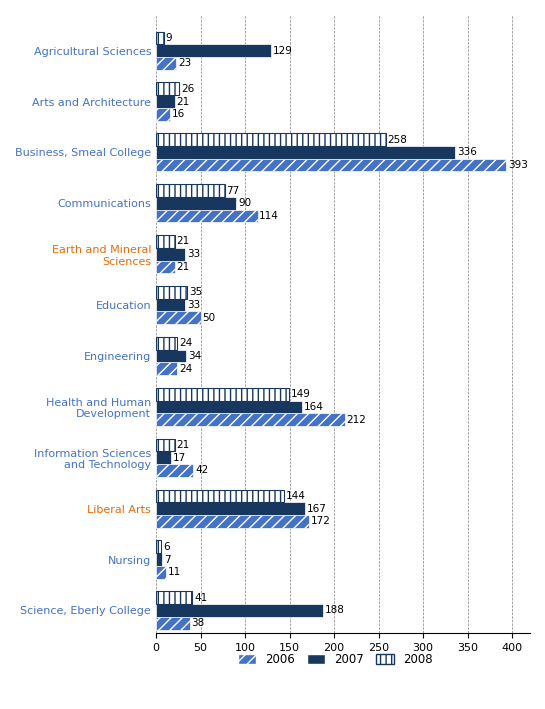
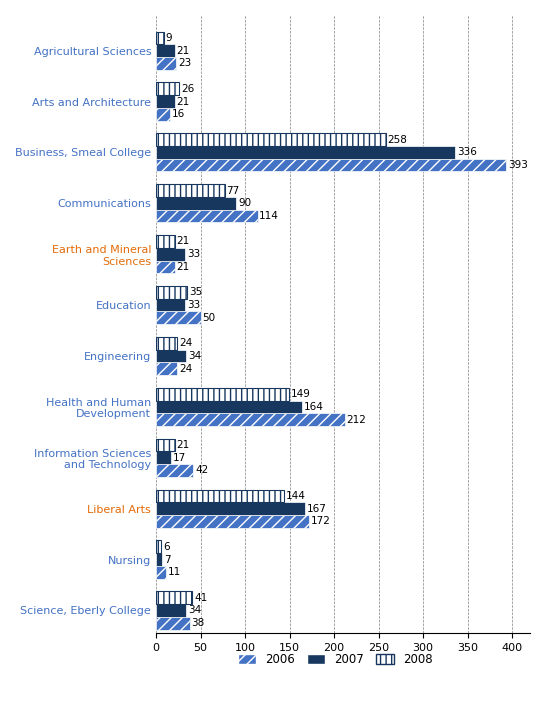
2007/Agricultural Sciences: 129 -> 21
2007/Science, Eberly College: 188 -> 34
